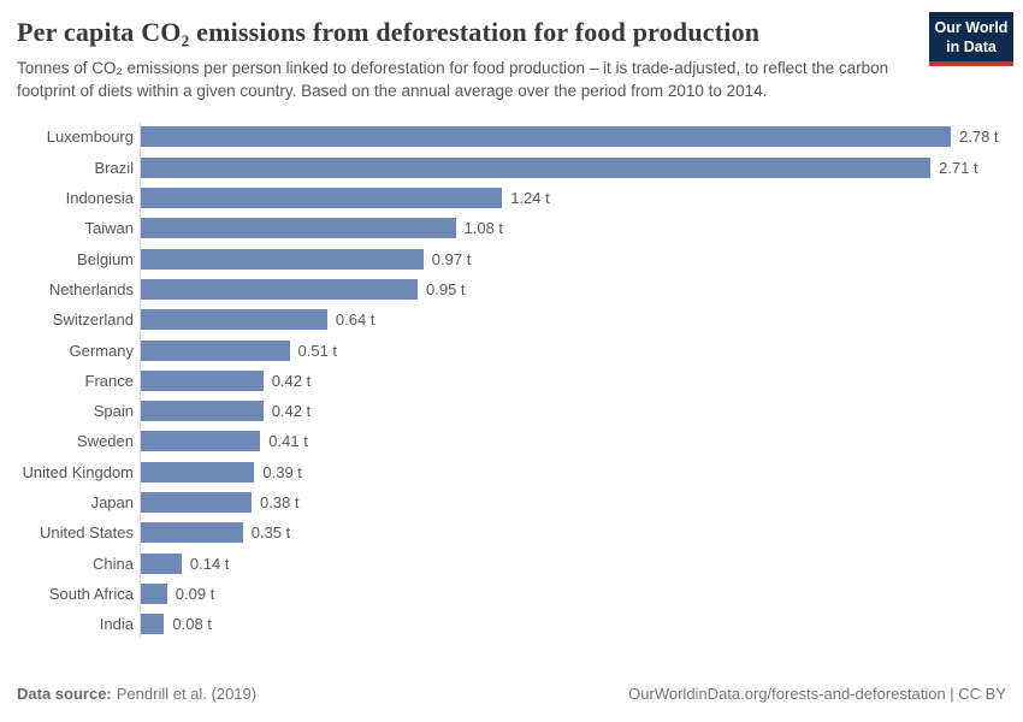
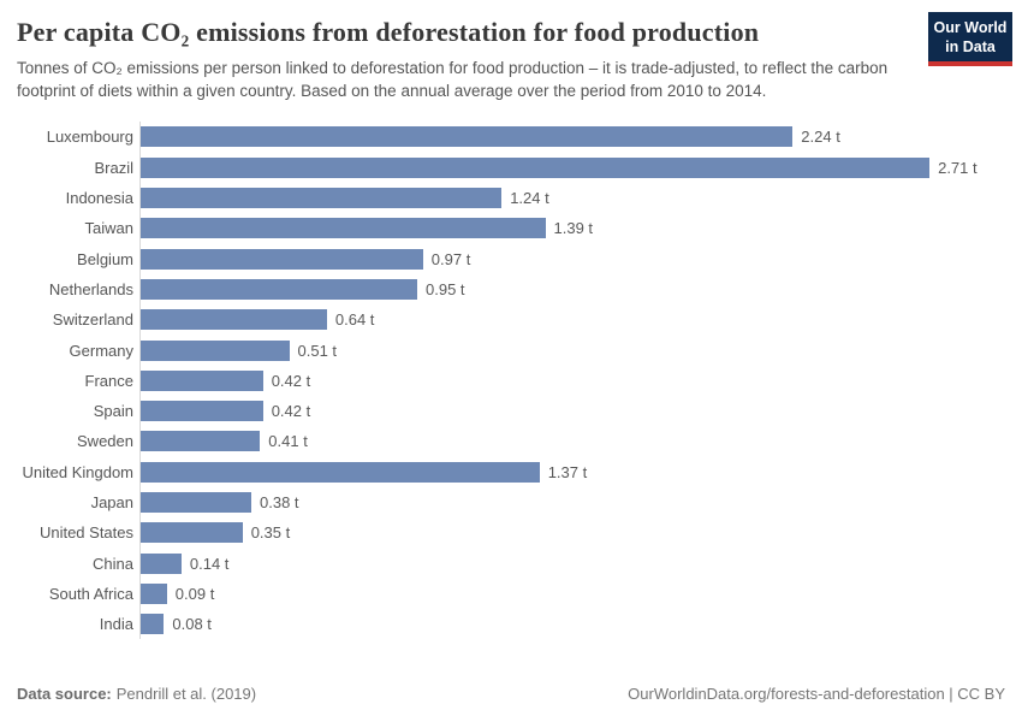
Luxembourg: 2.78 -> 2.24
Taiwan: 1.08 -> 1.39
United Kingdom: 0.39 -> 1.37
